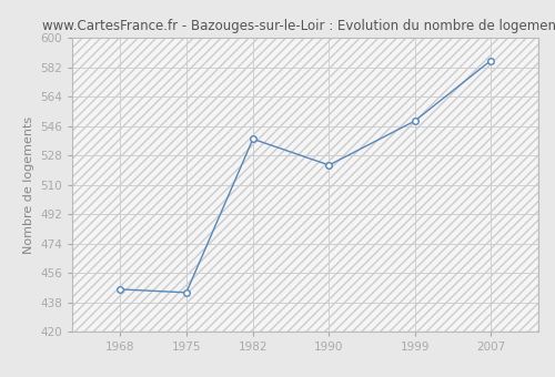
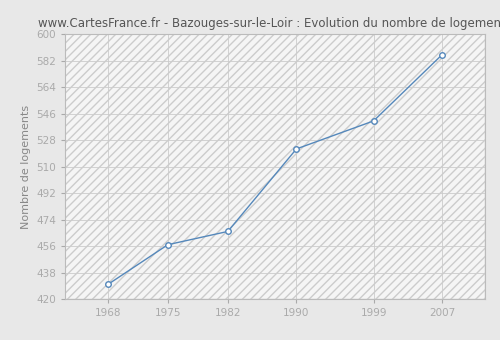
1968: 446 -> 430
1975: 444 -> 457
1982: 538 -> 466
1999: 549 -> 541
